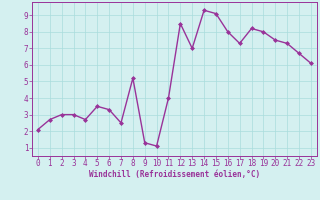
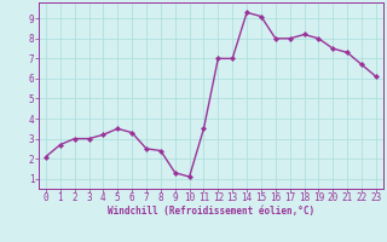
4: 2.7 -> 3.2
8: 5.2 -> 2.4
11: 4.0 -> 3.5
12: 8.5 -> 7.0
17: 7.3 -> 8.0
